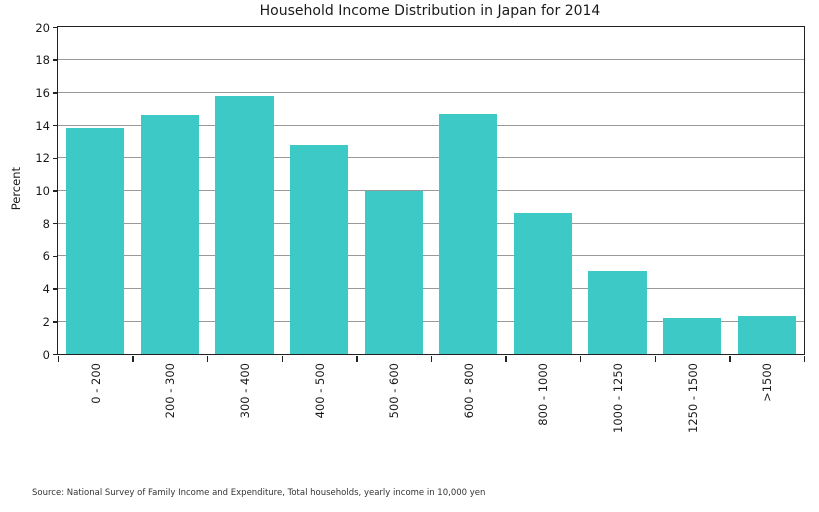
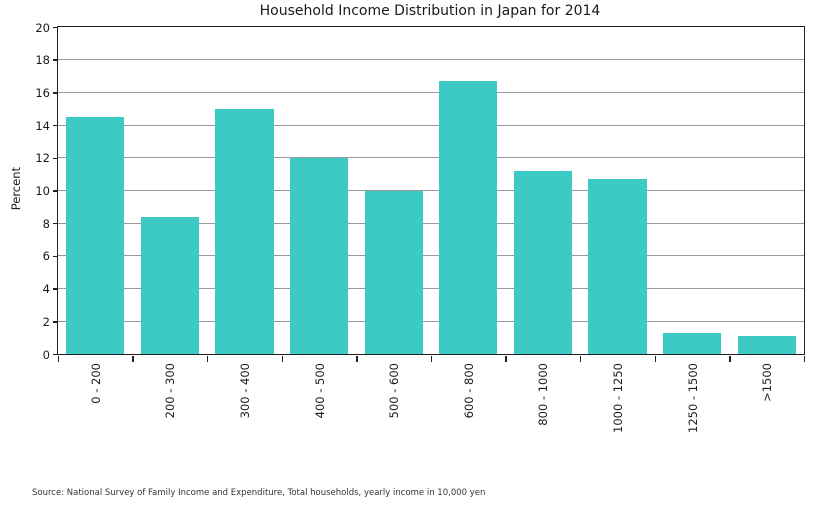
0 - 200: 13.8 -> 14.5
200 - 300: 14.6 -> 8.4
300 - 400: 15.8 -> 15.0
400 - 500: 12.8 -> 12.0
600 - 800: 14.7 -> 16.7
800 - 1000: 8.6 -> 11.2
1000 - 1250: 5.1 -> 10.7
1250 - 1500: 2.2 -> 1.3
>1500: 2.3 -> 1.1
